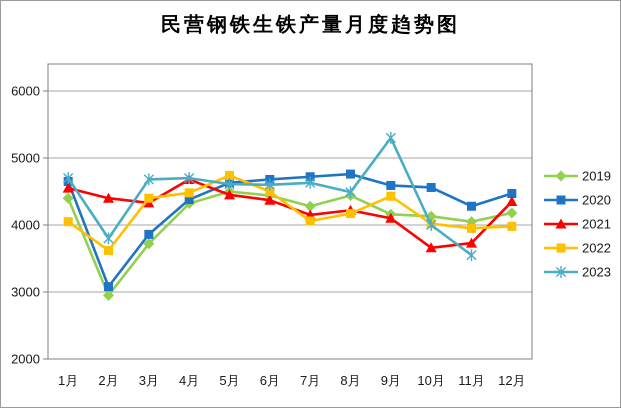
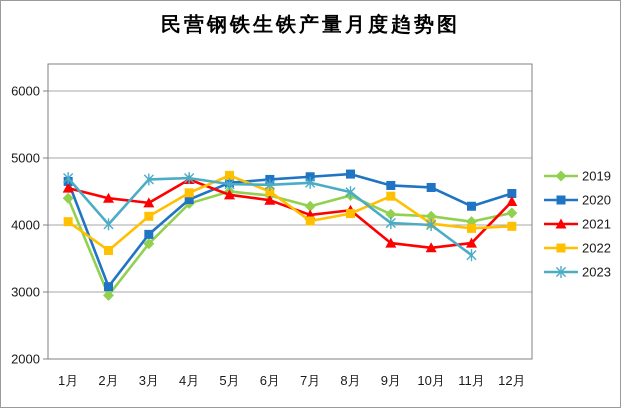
2023/2月: 3800 -> 4000
2022/3月: 4400 -> 4100
2021/9月: 4100 -> 3700
2023/9月: 5300 -> 4000
